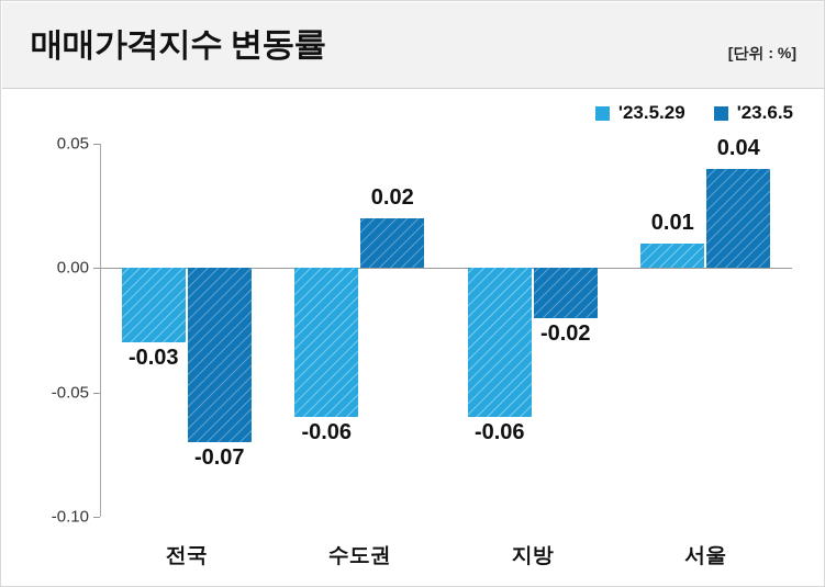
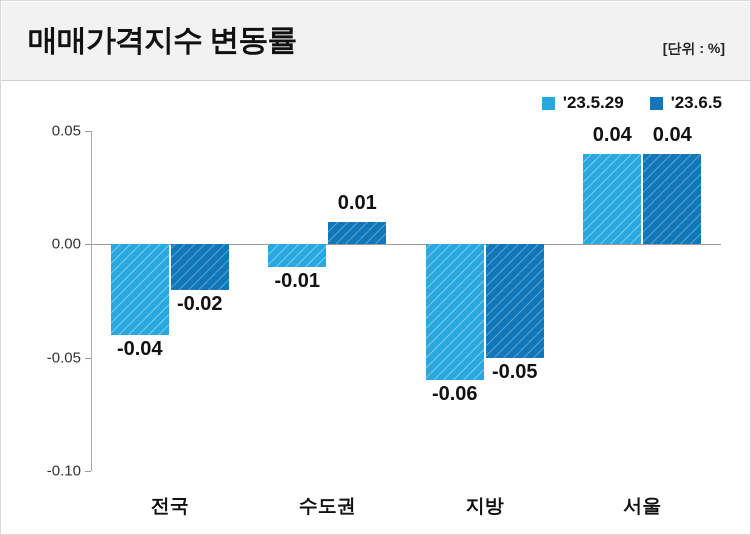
'23.5.29/전국: -0.03 -> -0.04
'23.6.5/전국: -0.07 -> -0.02
'23.5.29/수도권: -0.06 -> -0.01
'23.6.5/수도권: 0.02 -> 0.01
'23.6.5/지방: -0.02 -> -0.05
'23.5.29/서울: 0.01 -> 0.04
